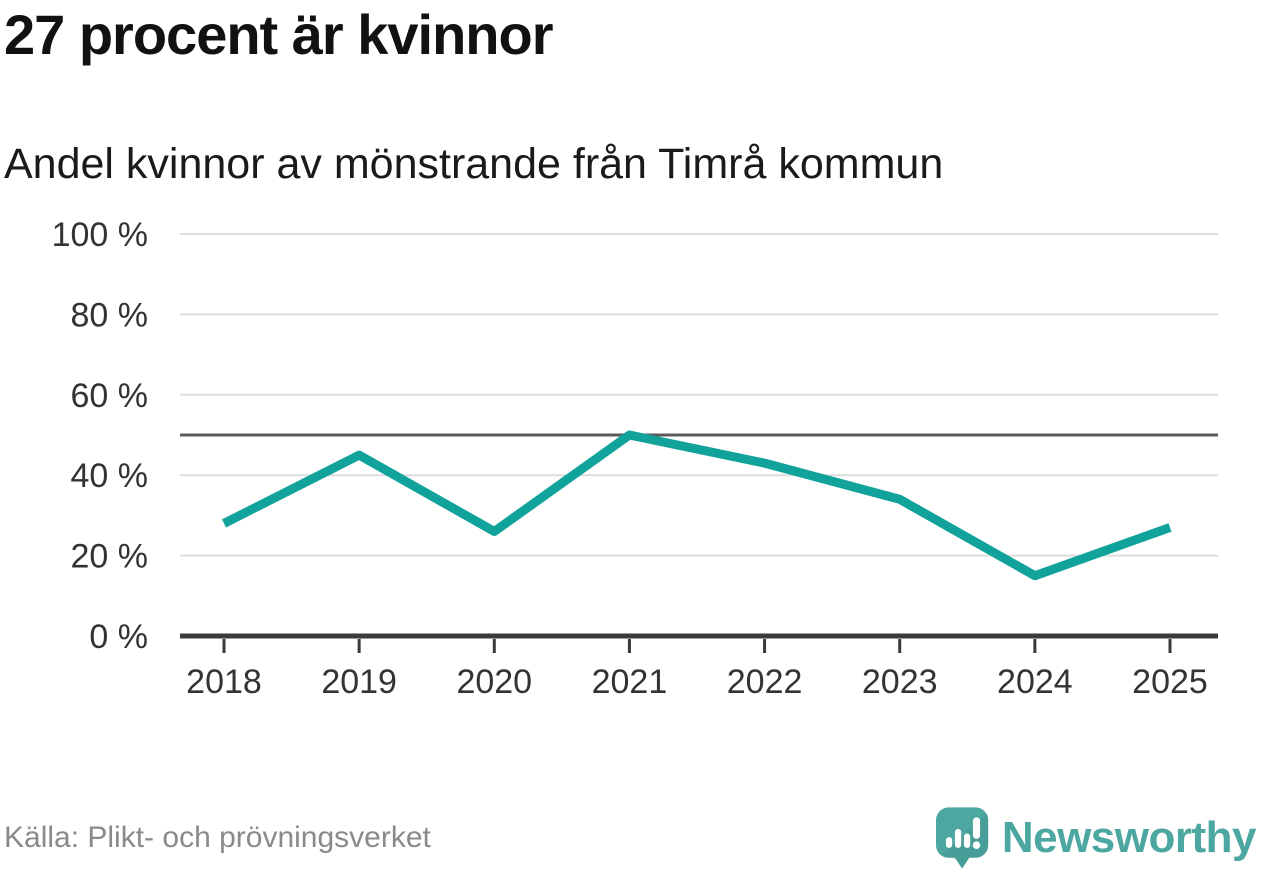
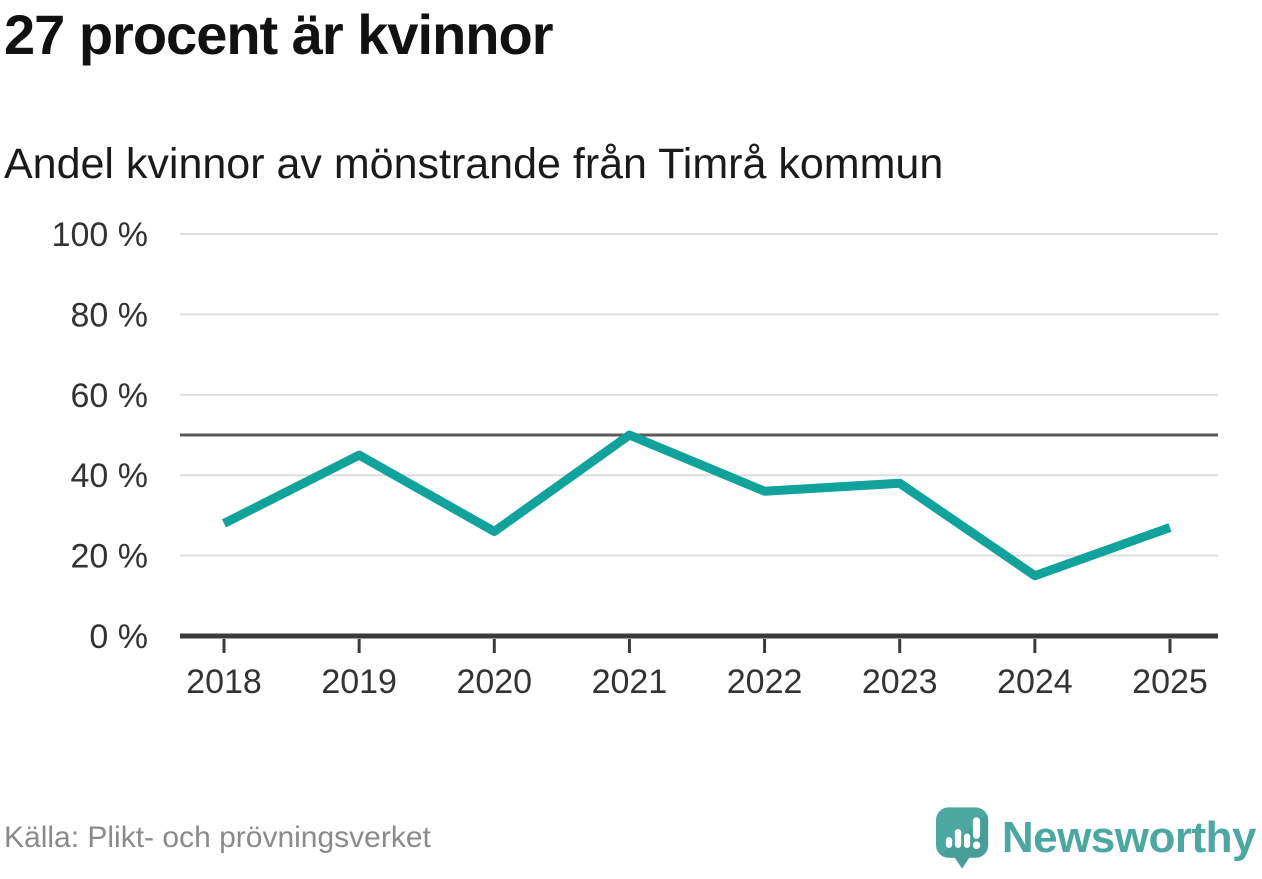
2022: 43% -> 36%
2023: 34% -> 38%
